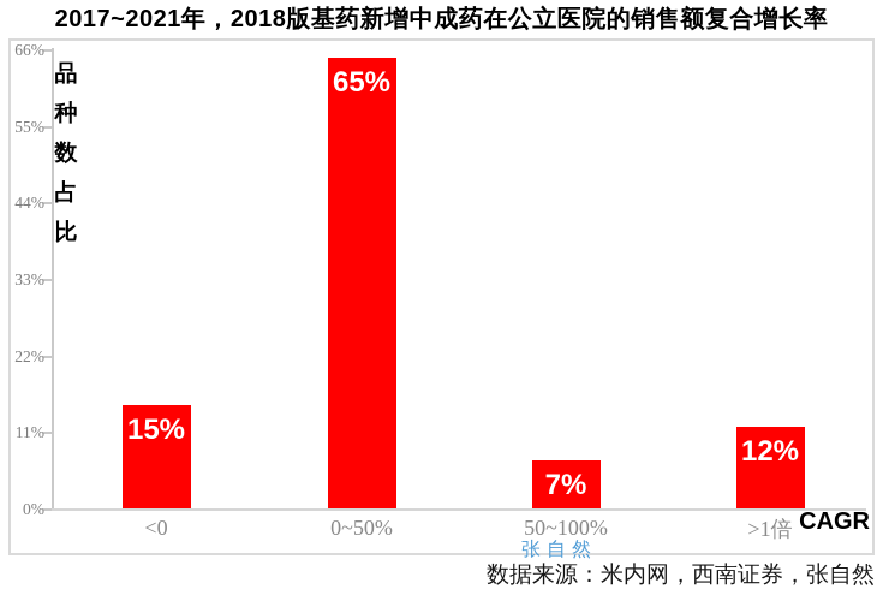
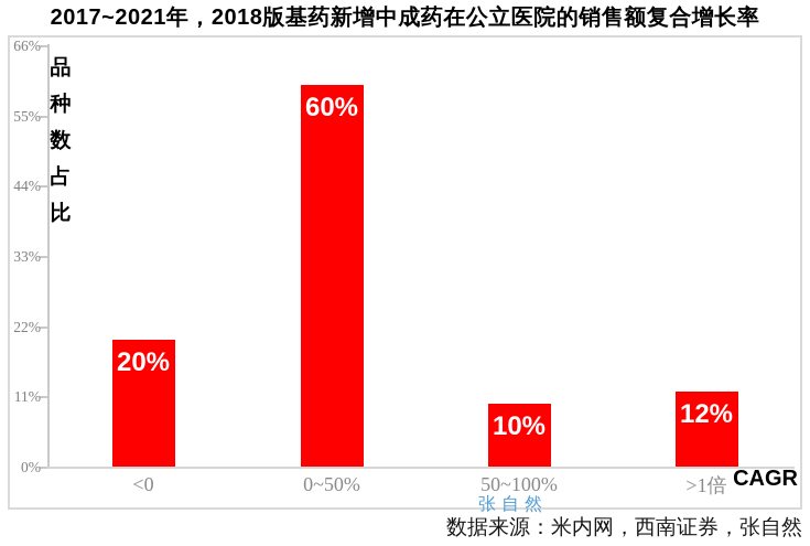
<0: 15% -> 20%
0~50%: 65% -> 60%
50~100%: 7% -> 10%
